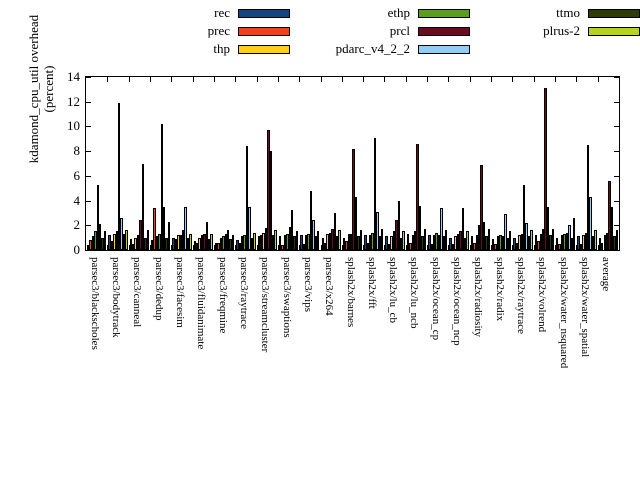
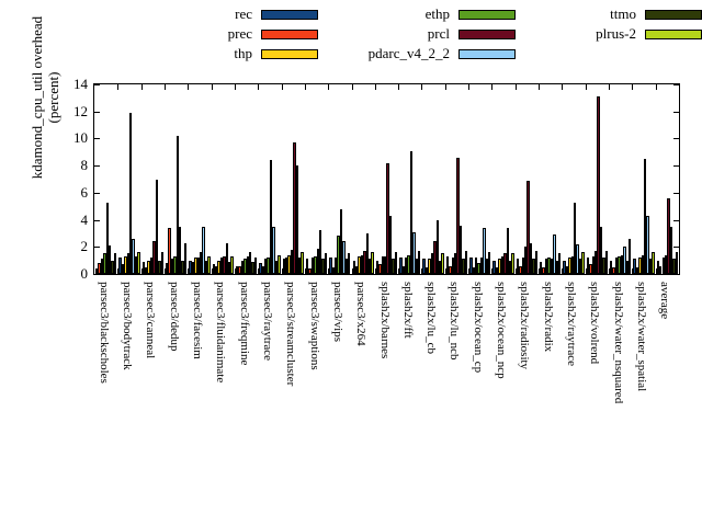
ethp/parsec3/vips: 1.3 -> 2.8
ethp/splash2x/ocean_cp: 1.4 -> 0.8
